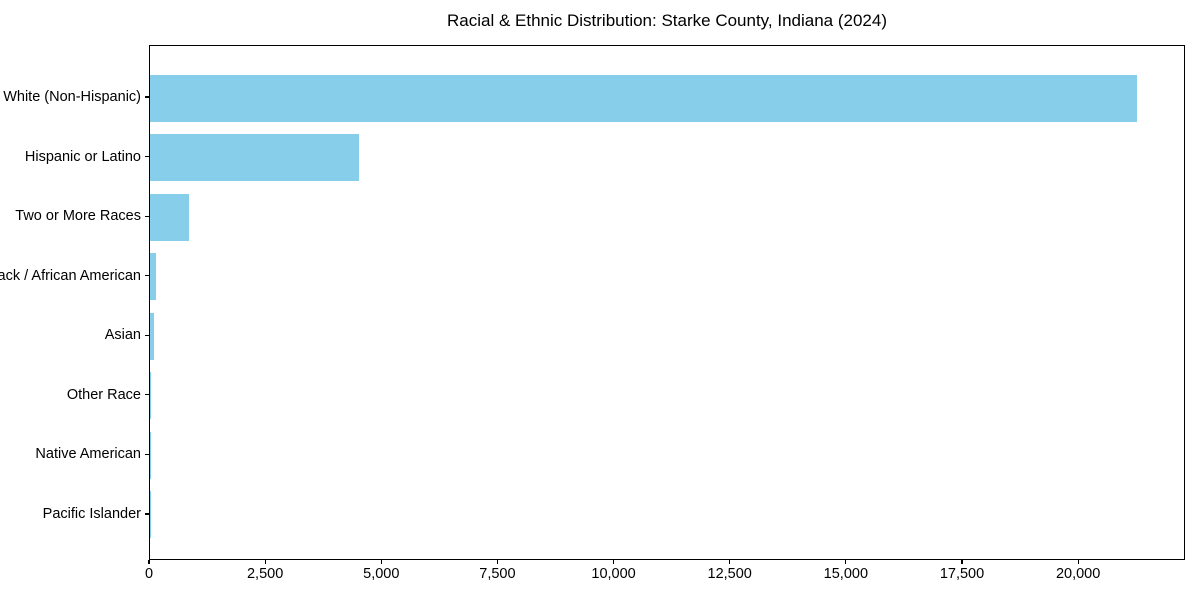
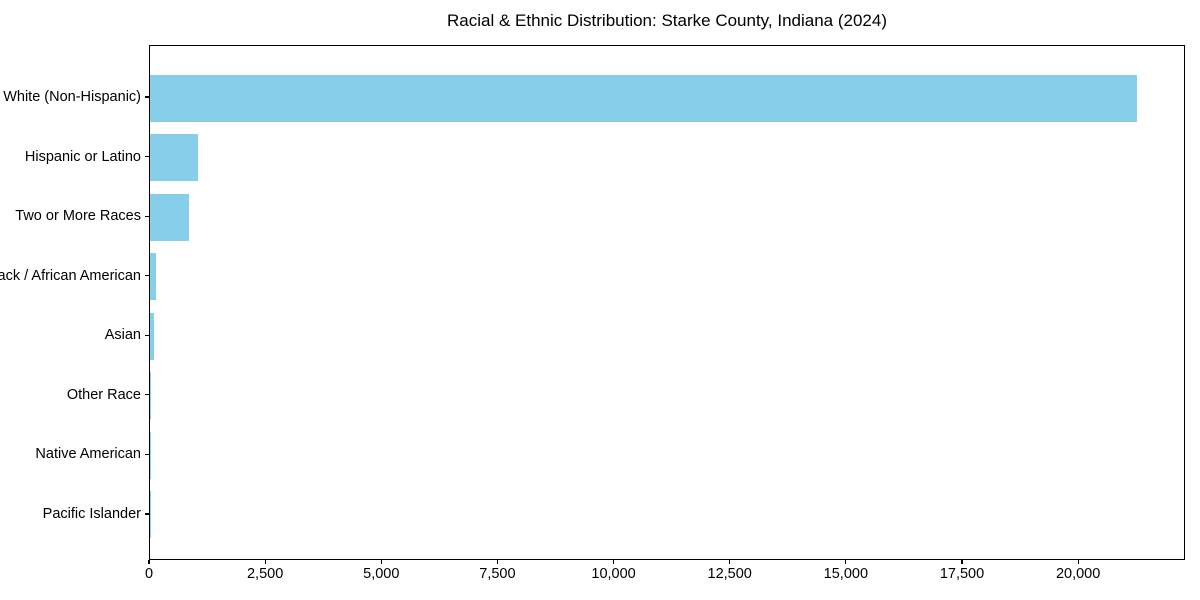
Hispanic or Latino: 4500 -> 1000
